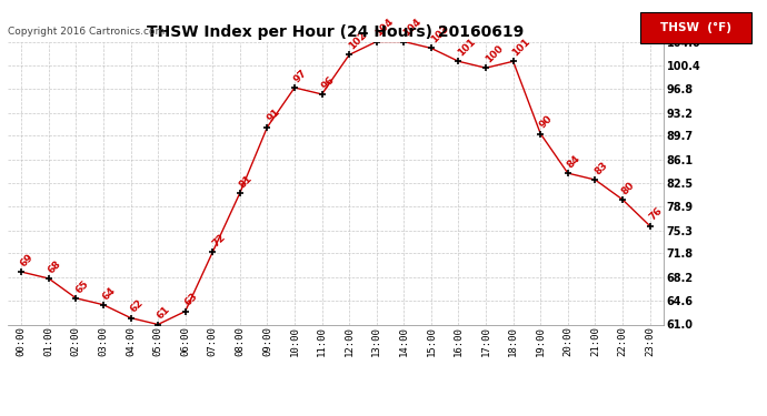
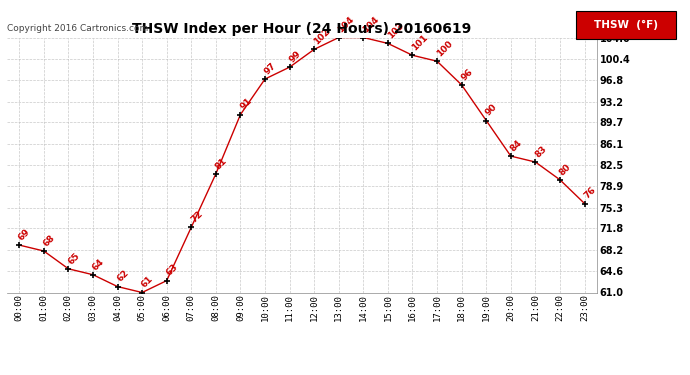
11:00: 96 -> 99
18:00: 101 -> 96
